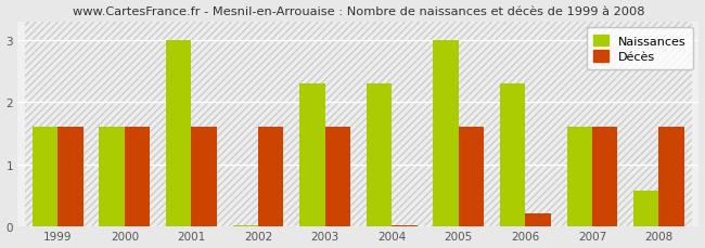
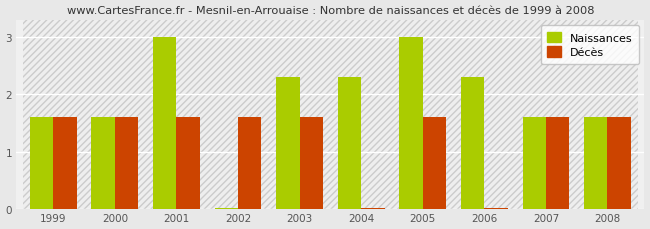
Décès/2006: 0.22 -> 0.03
Naissances/2008: 0.58 -> 1.60
